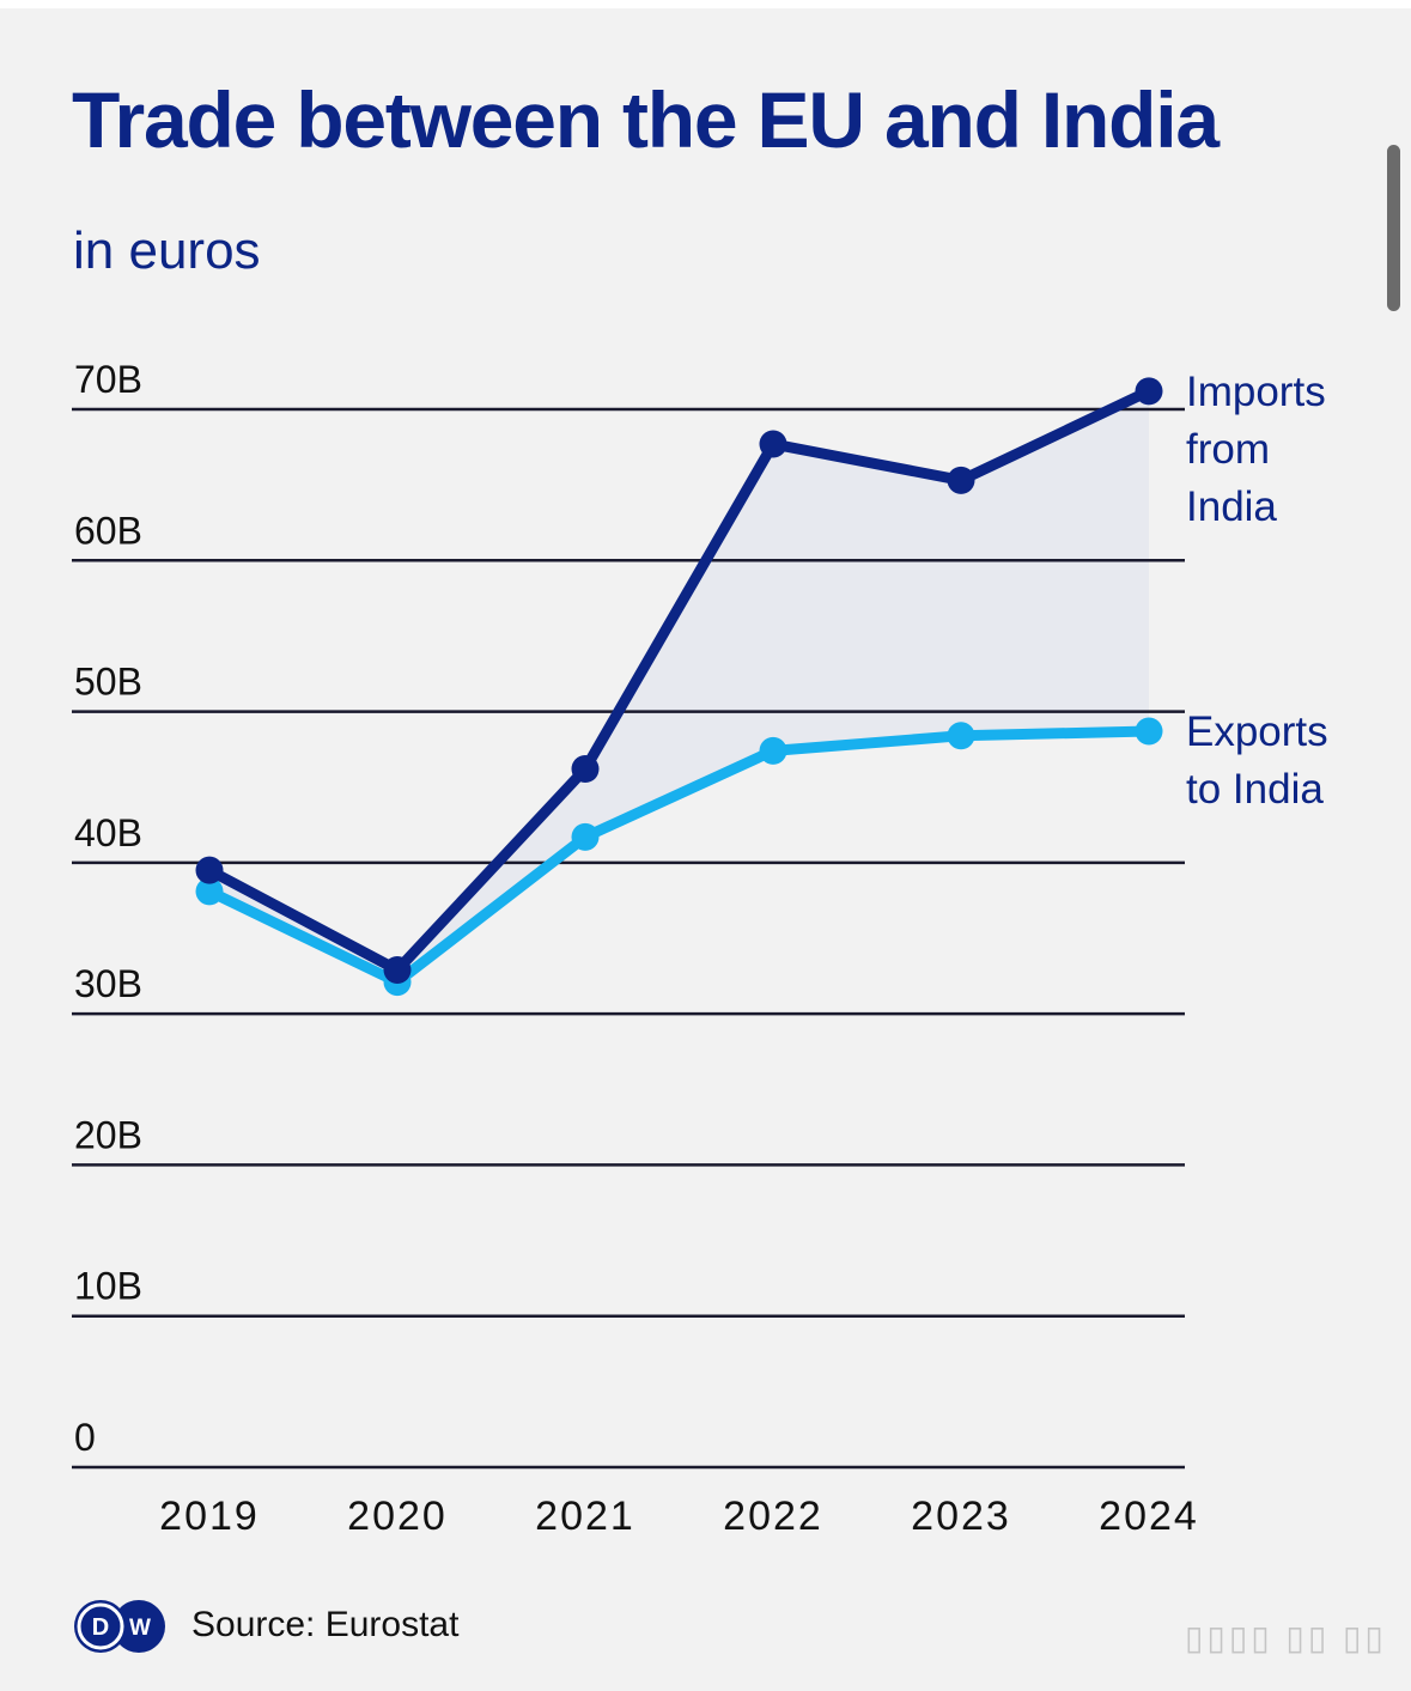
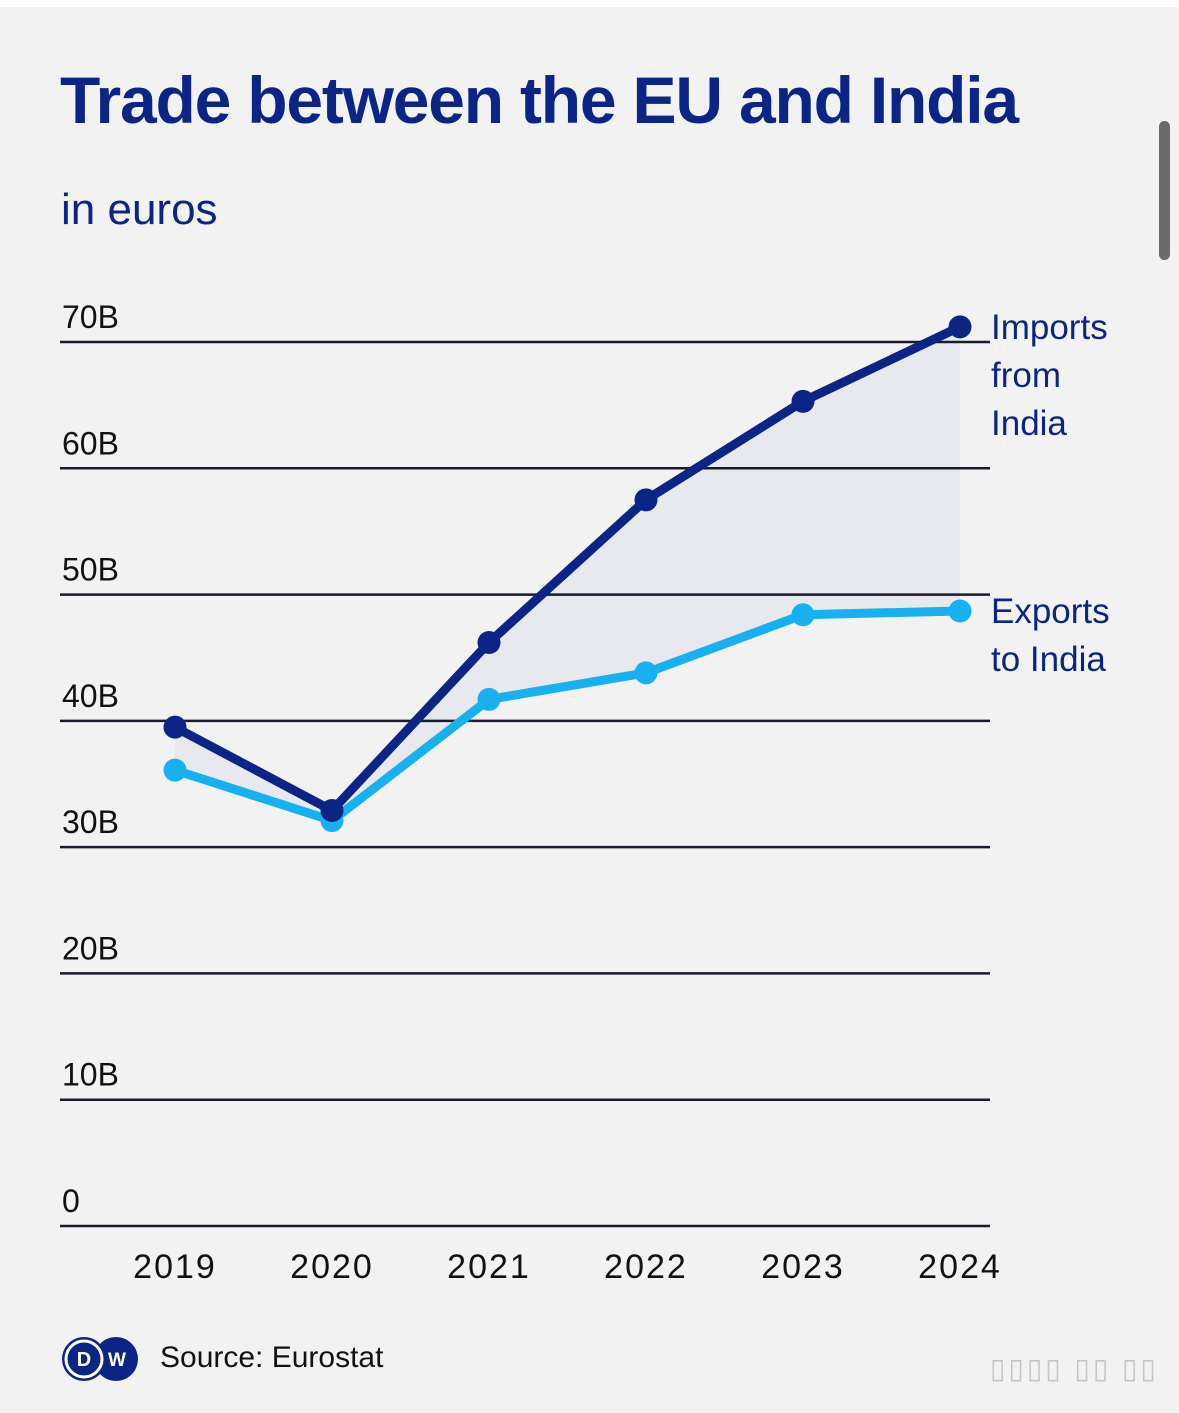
Exports to India/2019: 38.1B -> 36.1B
Imports from India/2022: 67.7B -> 57.5B
Exports to India/2022: 47.4B -> 43.8B
